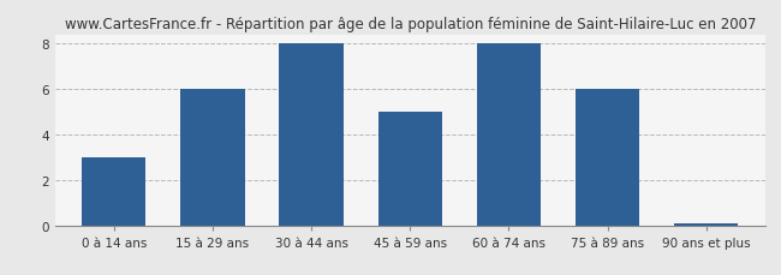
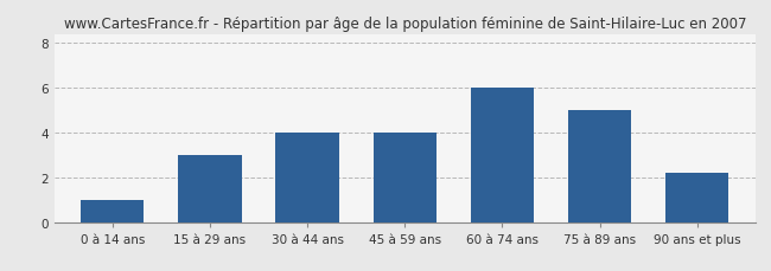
0 à 14 ans: 3.0 -> 1.0
15 à 29 ans: 6.0 -> 3.0
30 à 44 ans: 8.0 -> 4.0
45 à 59 ans: 5.0 -> 4.0
60 à 74 ans: 8.0 -> 6.0
75 à 89 ans: 6.0 -> 5.0
90 ans et plus: 0.1 -> 2.2
